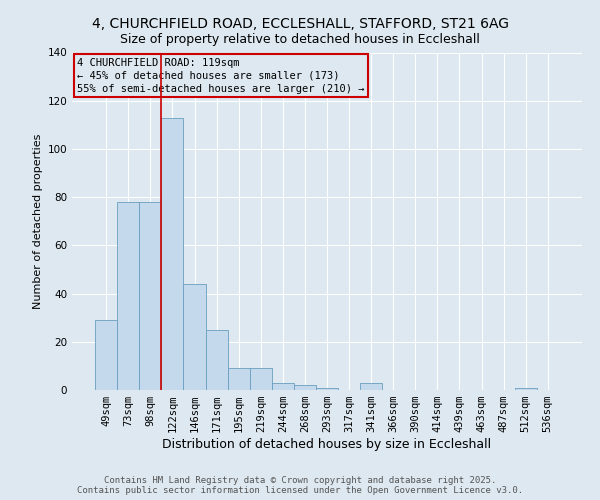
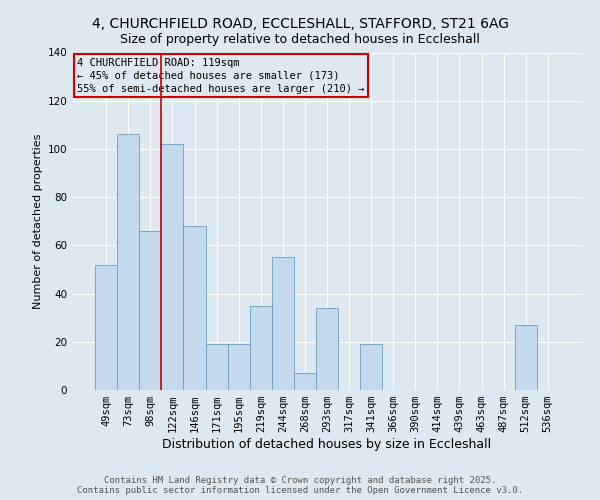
49sqm: 29 -> 52
73sqm: 78 -> 106
98sqm: 78 -> 66
122sqm: 113 -> 102
146sqm: 44 -> 68
171sqm: 25 -> 19
195sqm: 9 -> 19
219sqm: 9 -> 35
244sqm: 3 -> 55
268sqm: 2 -> 7
293sqm: 1 -> 34
341sqm: 3 -> 19
512sqm: 1 -> 27
